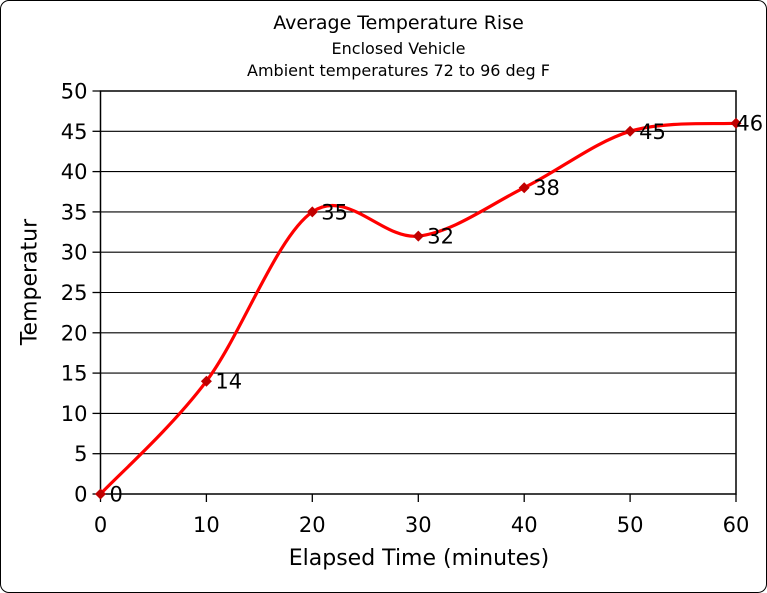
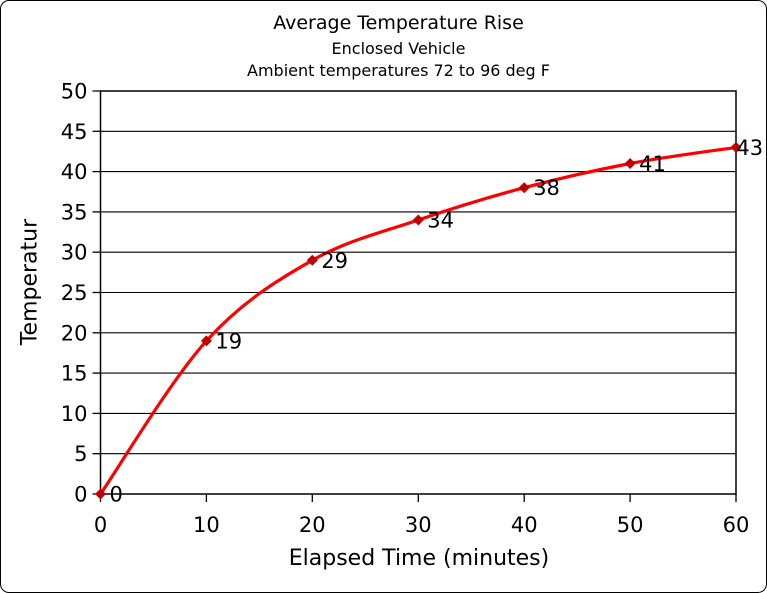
10: 14 -> 19
20: 35 -> 29
30: 32 -> 34
50: 45 -> 41
60: 46 -> 43
